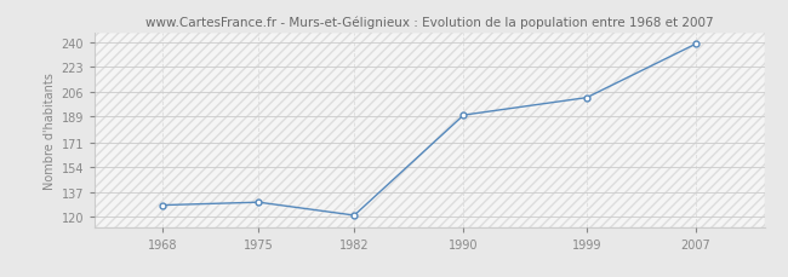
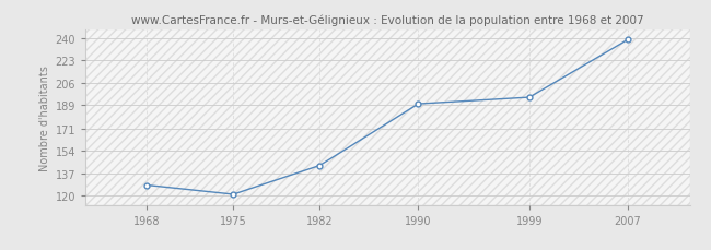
1975: 130 -> 121
1982: 121 -> 143
1999: 202 -> 195
